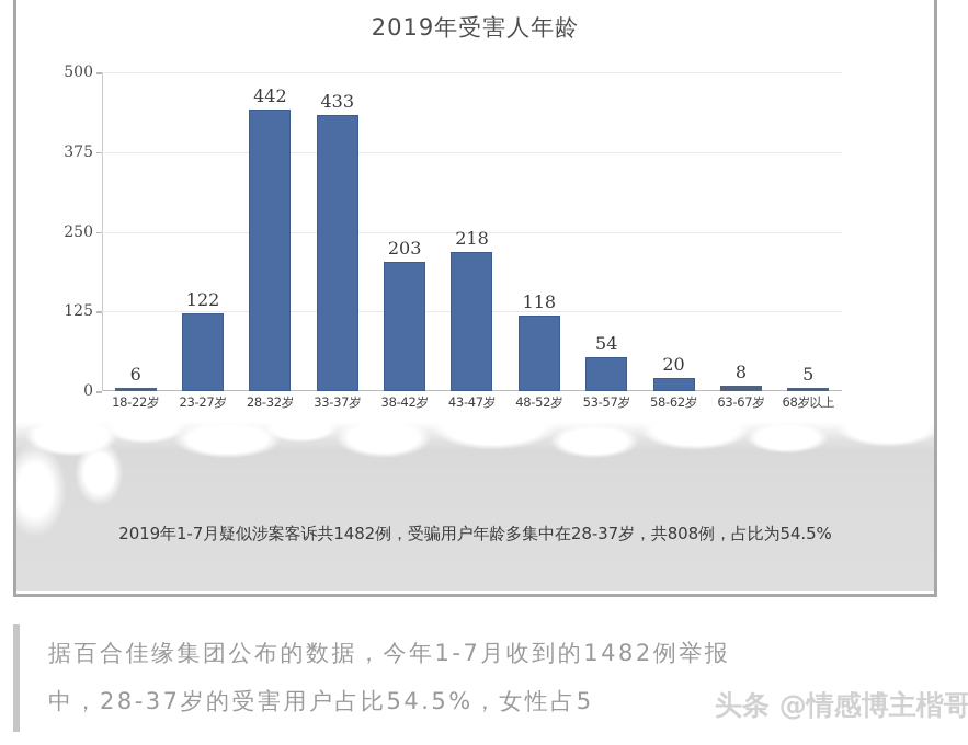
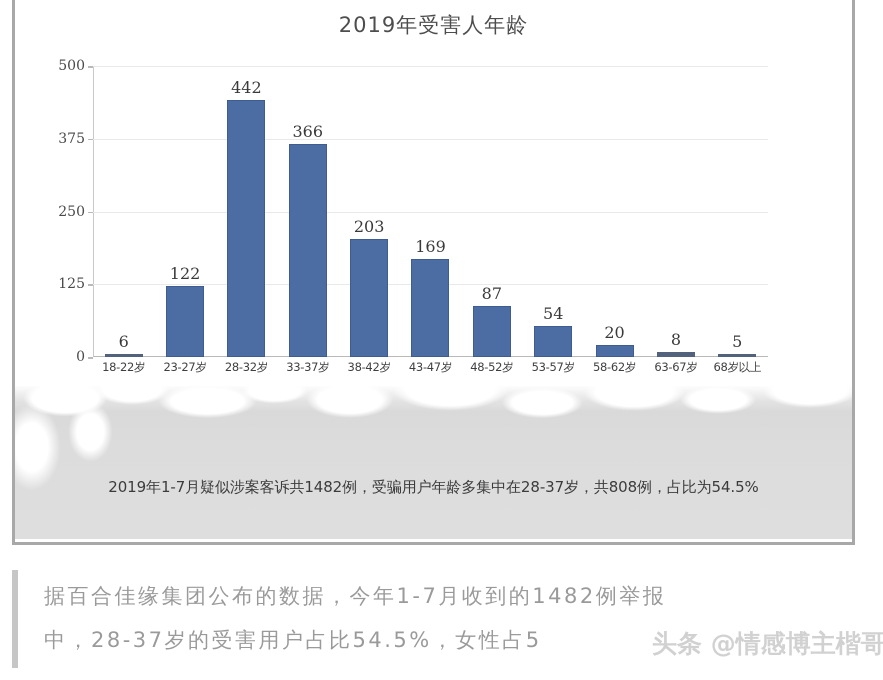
33-37岁: 433 -> 366
43-47岁: 218 -> 169
48-52岁: 118 -> 87
